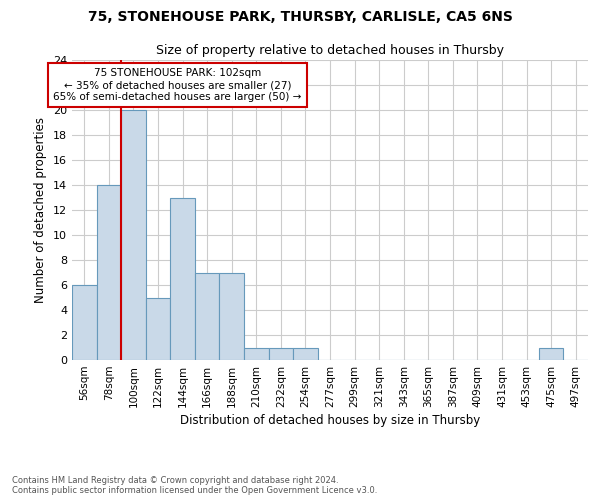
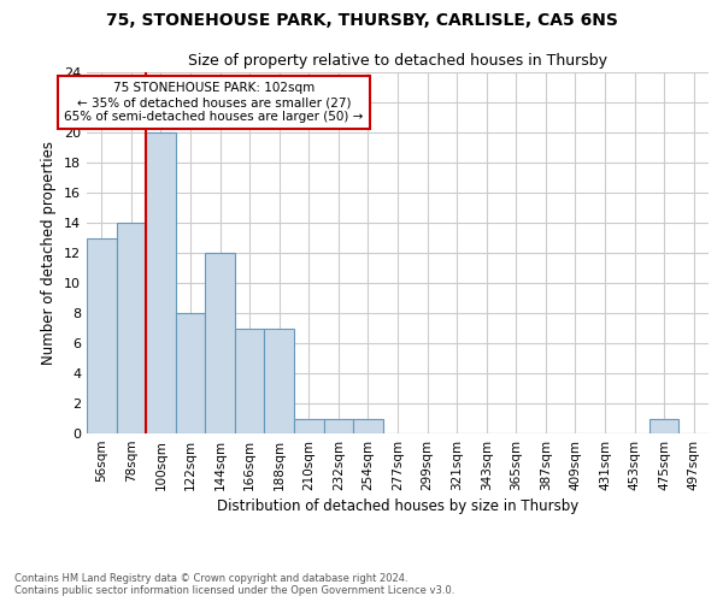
56sqm: 6 -> 13
122sqm: 5 -> 8
144sqm: 13 -> 12
